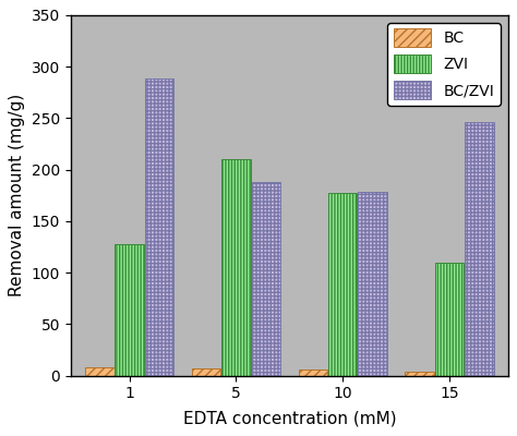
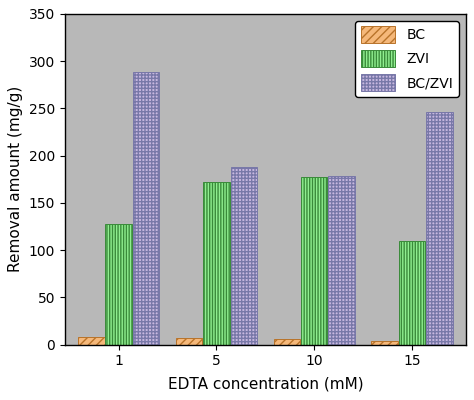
ZVI/5: 210 -> 172
